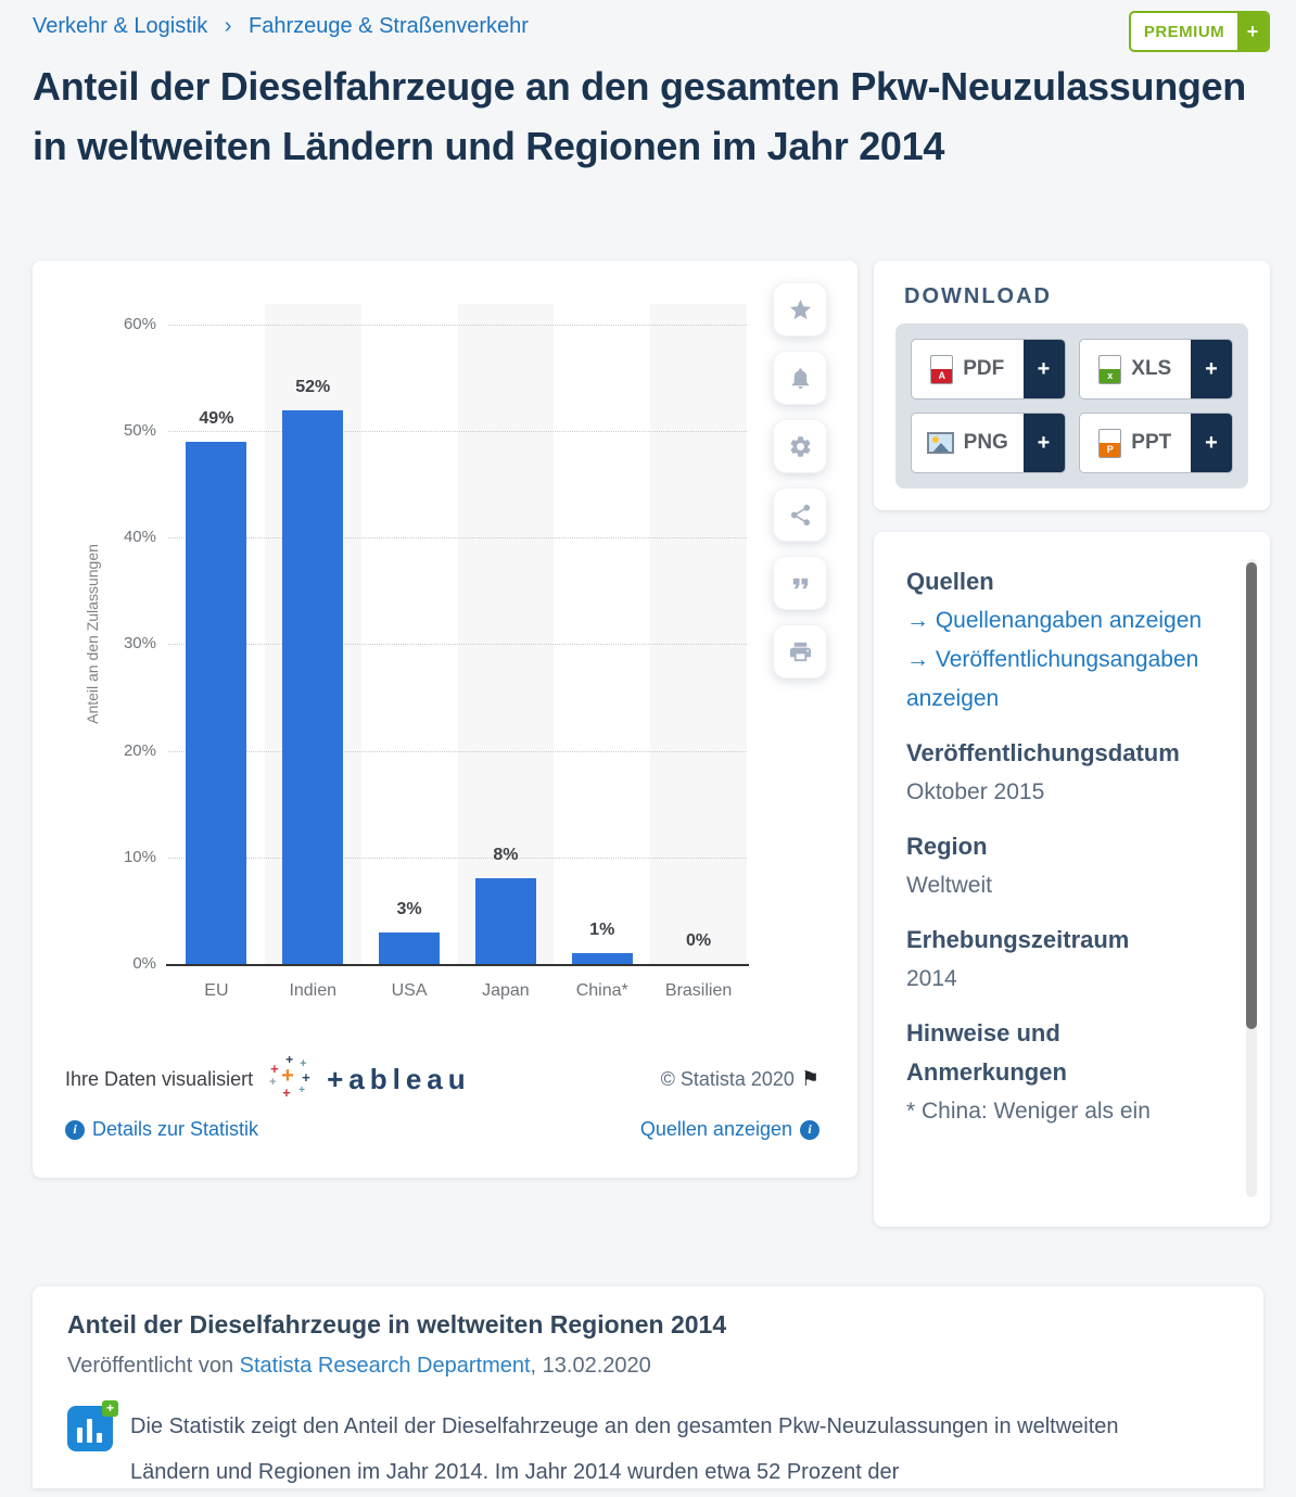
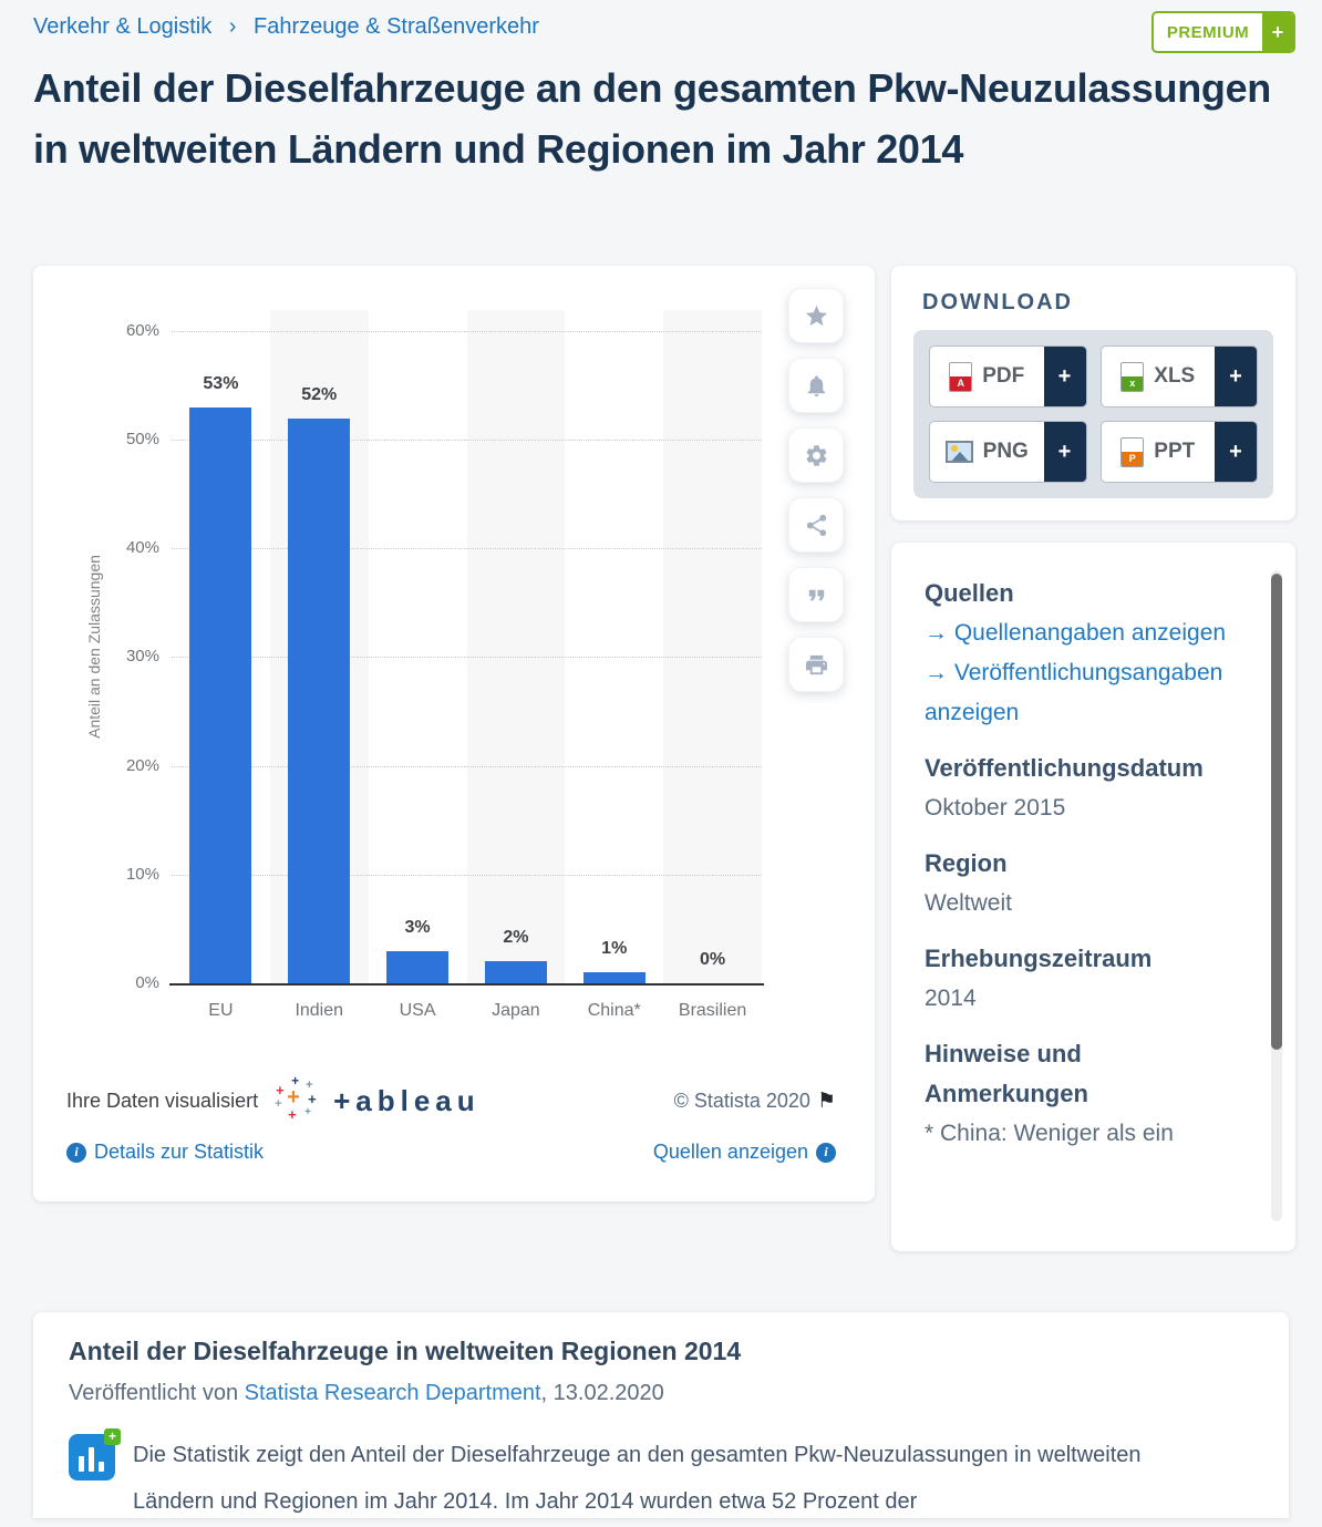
EU: 49% -> 53%
Japan: 8% -> 2%
